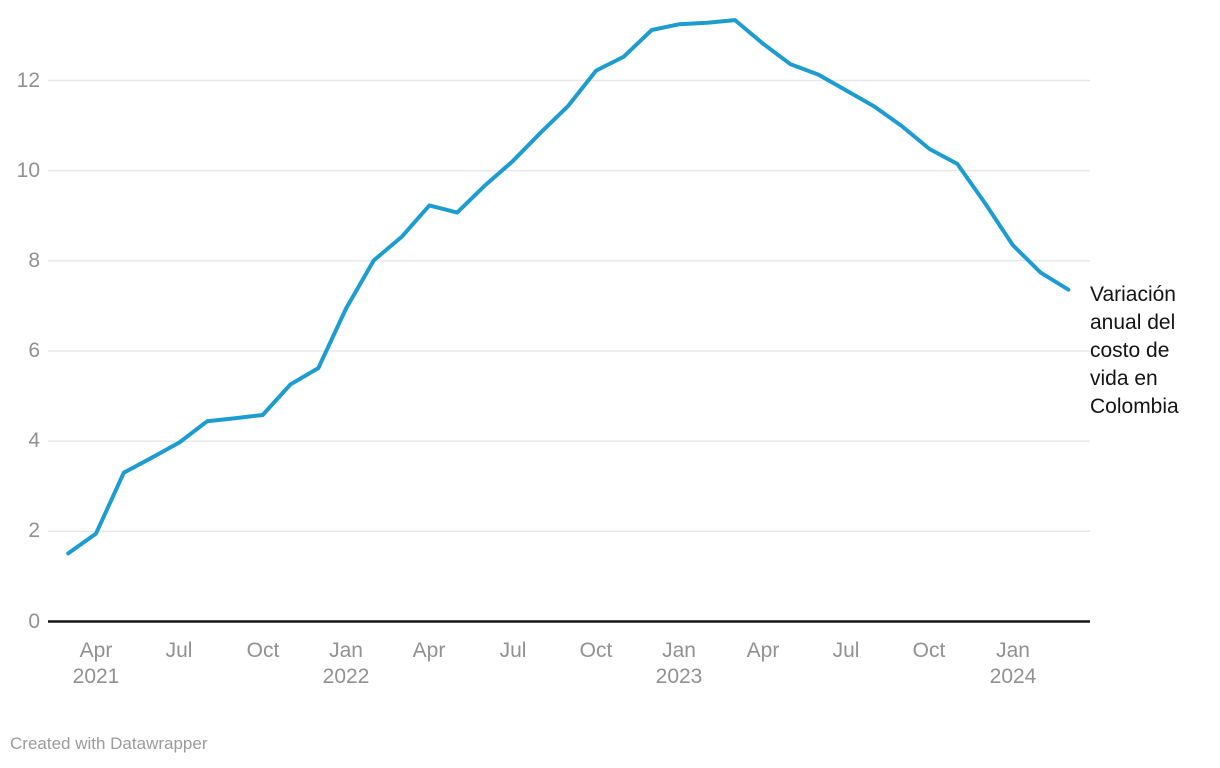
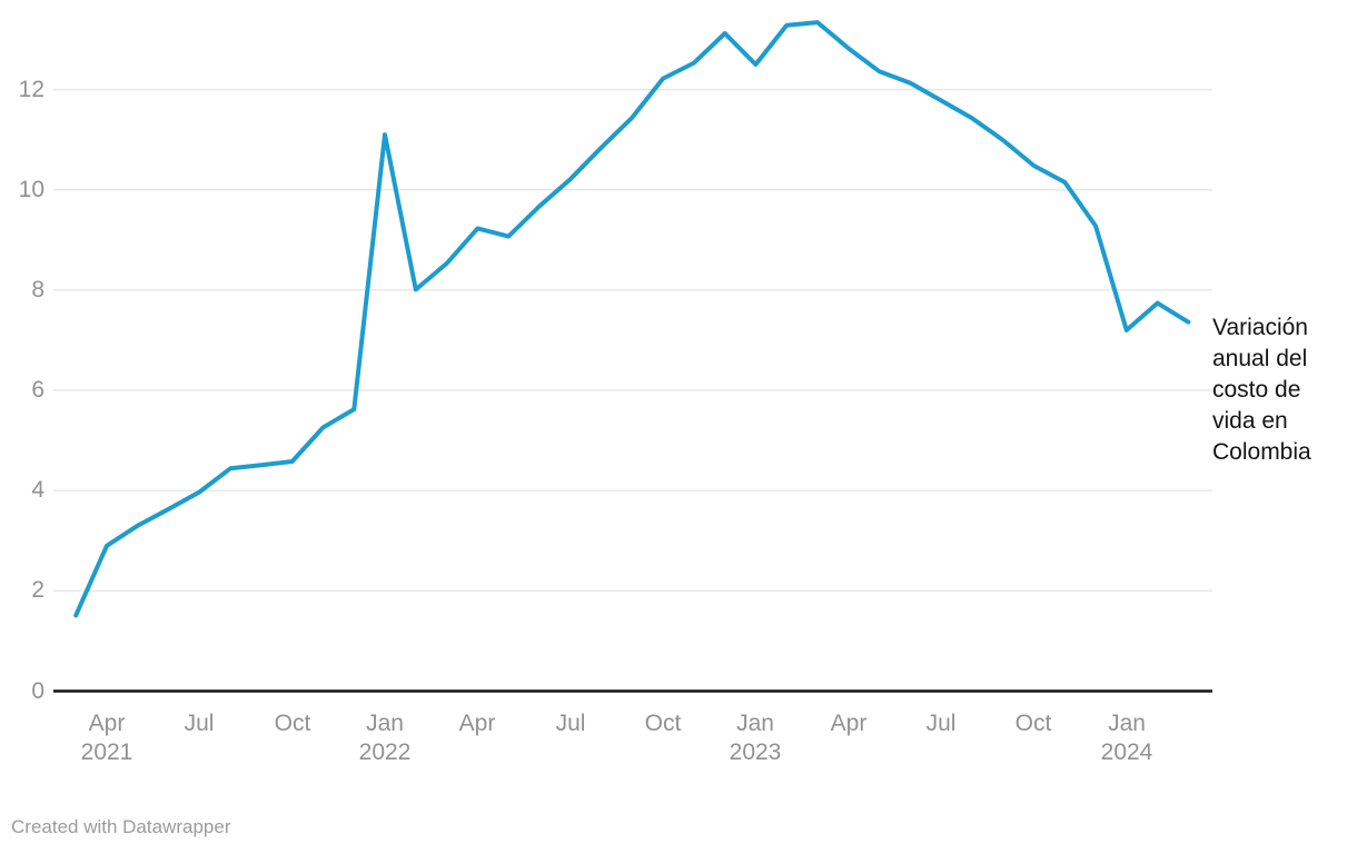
Apr 2021: 1.9 -> 2.9
Jan 2022: 6.9 -> 11.1
Jan 2023: 13.2 -> 12.5
Jan 2024: 8.3 -> 7.2
